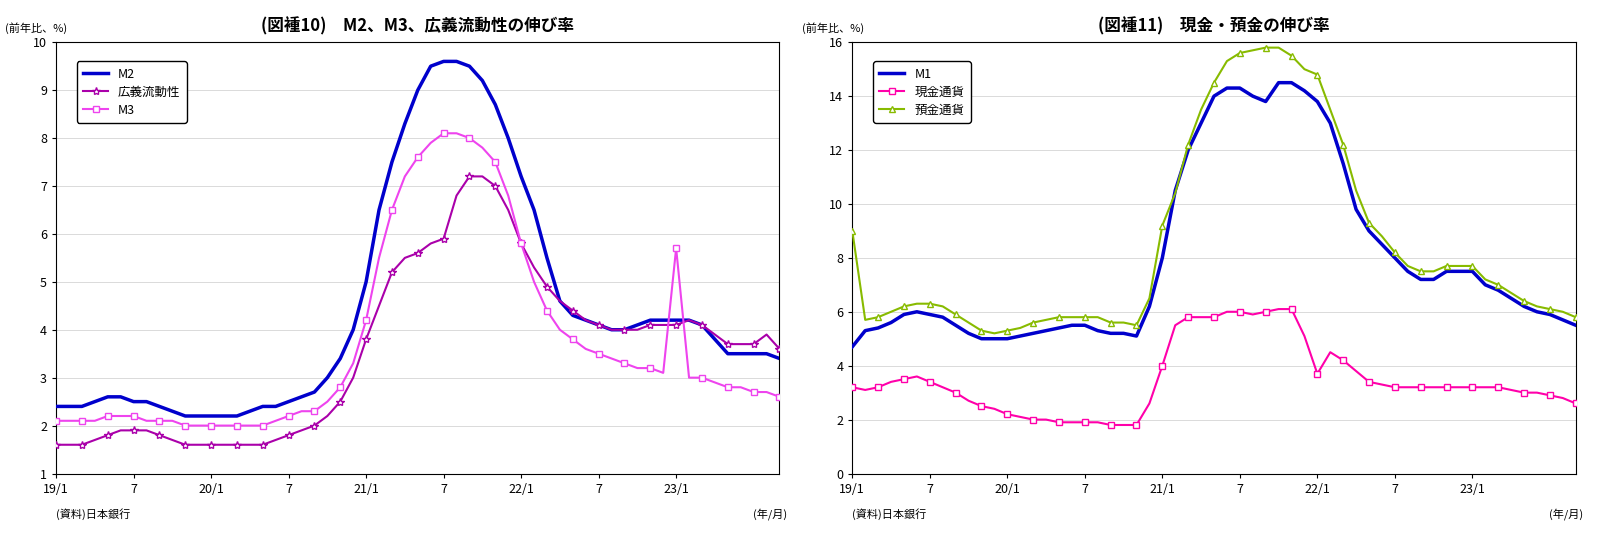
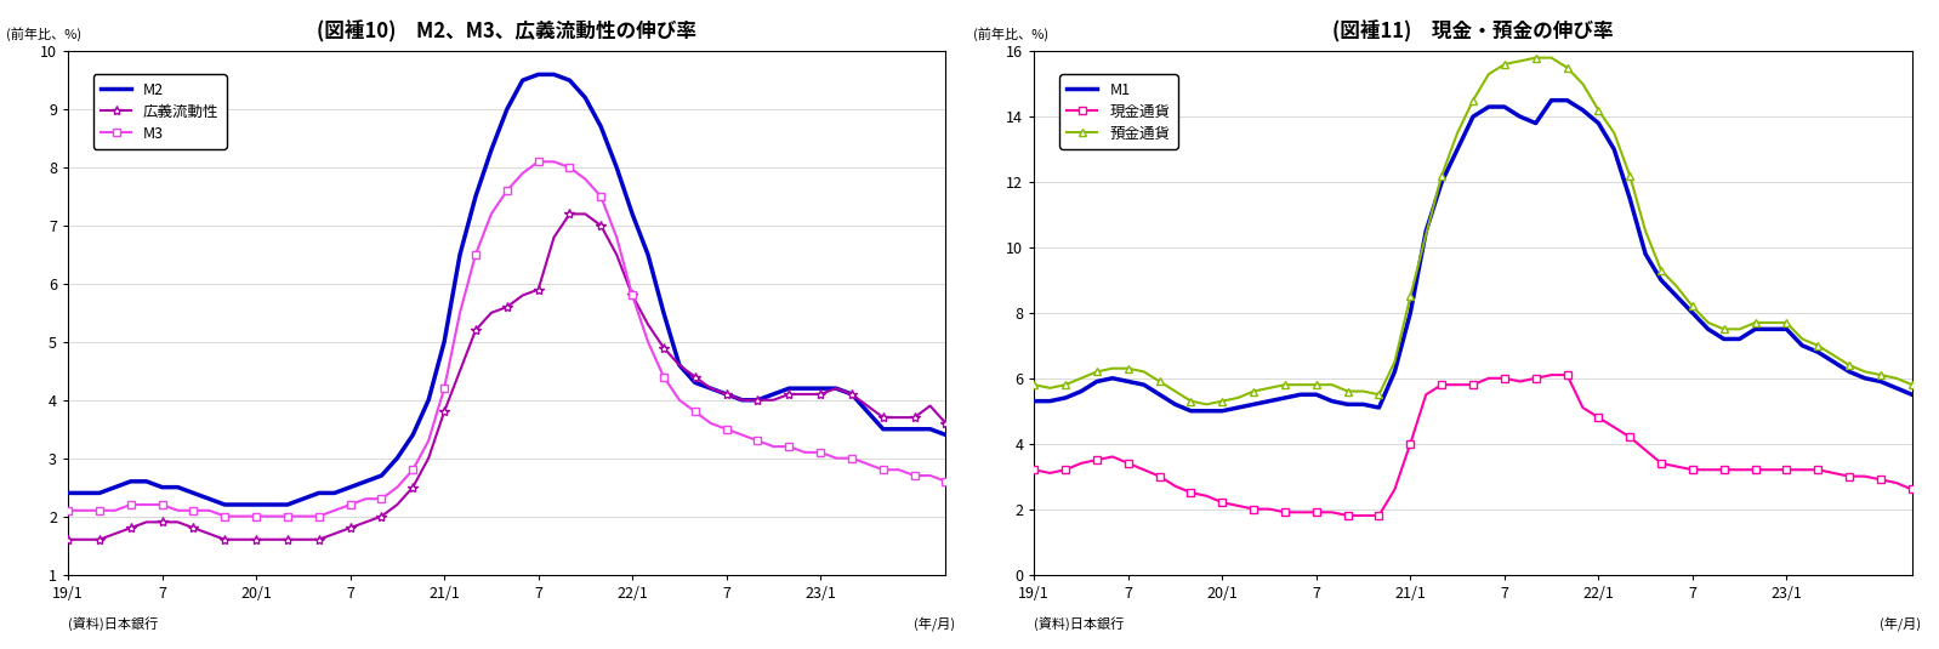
(図褈10) M2、M3、広義流動性の伸び率/M3/23/1: 5.7 -> 3.1
(図褈11) 現金・預金の伸び率/M1/19/1: 4.7 -> 5.3
(図褈11) 現金・預金の伸び率/預金通貨/19/1: 9.0 -> 5.8
(図褈11) 現金・預金の伸び率/預金通貨/21/1: 9.2 -> 8.5
(図褈11) 現金・預金の伸び率/現金通貨/22/1: 3.7 -> 4.8
(図褈11) 現金・預金の伸び率/預金通貨/22/1: 14.8 -> 14.2
